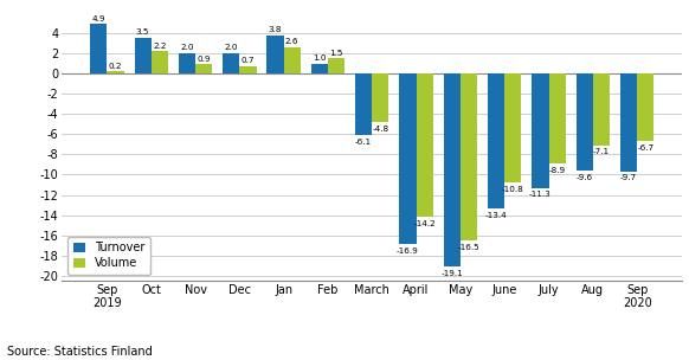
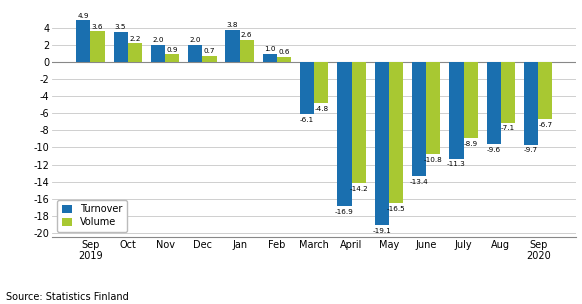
Volume/Sep 2019: 0.2 -> 3.6
Volume/Feb: 1.5 -> 0.6
